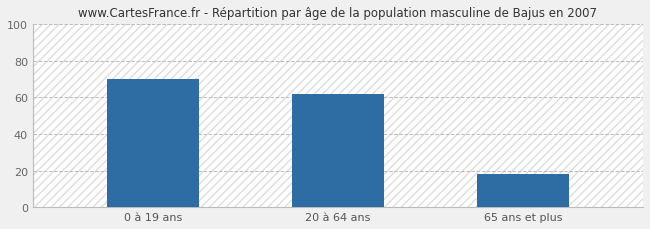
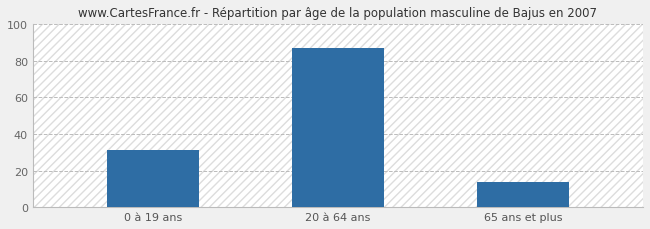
0 à 19 ans: 70 -> 31
20 à 64 ans: 62 -> 87
65 ans et plus: 18 -> 14
